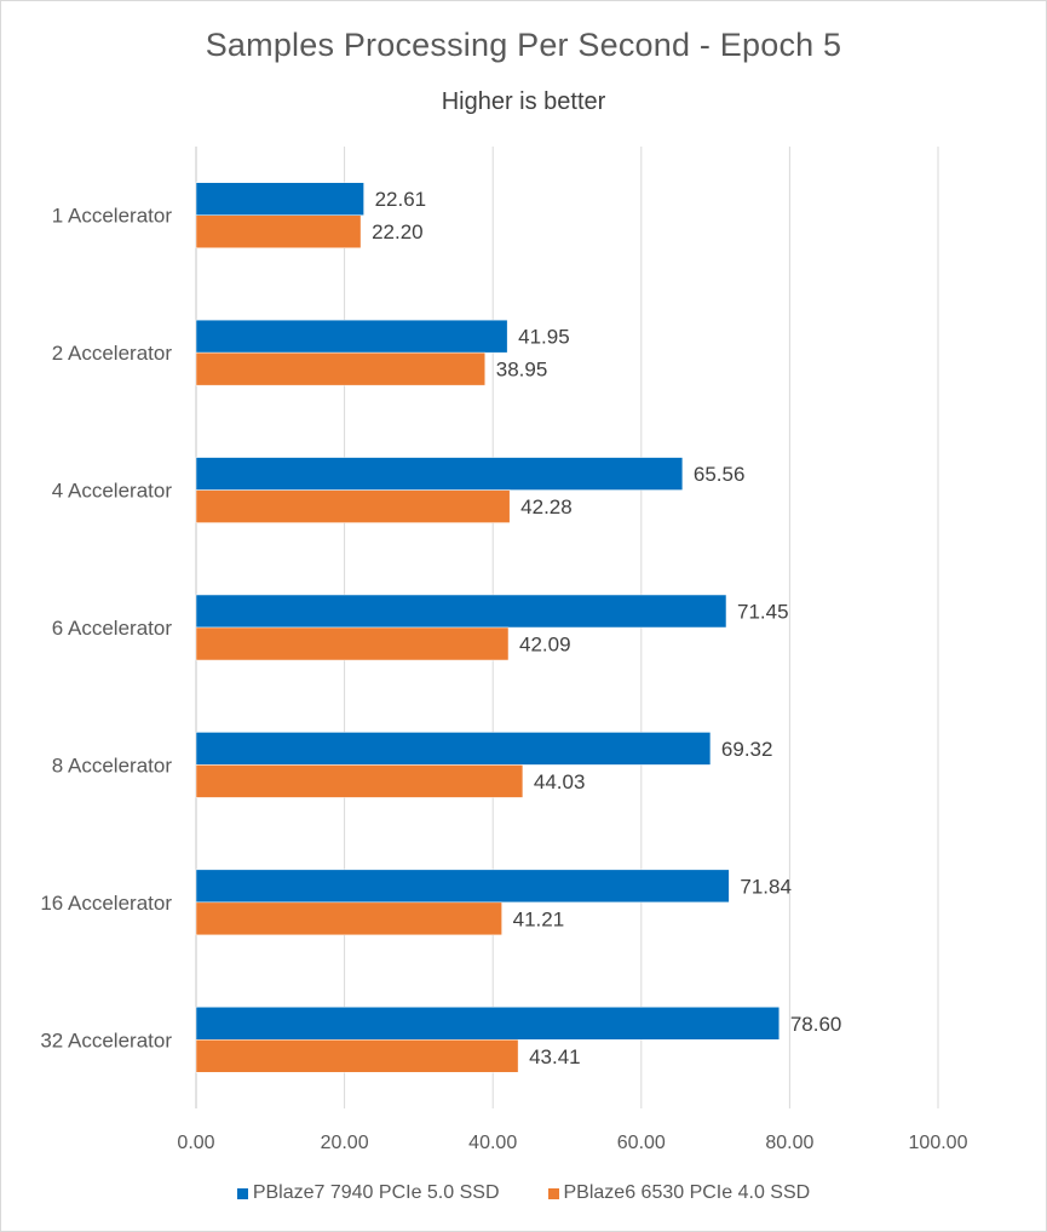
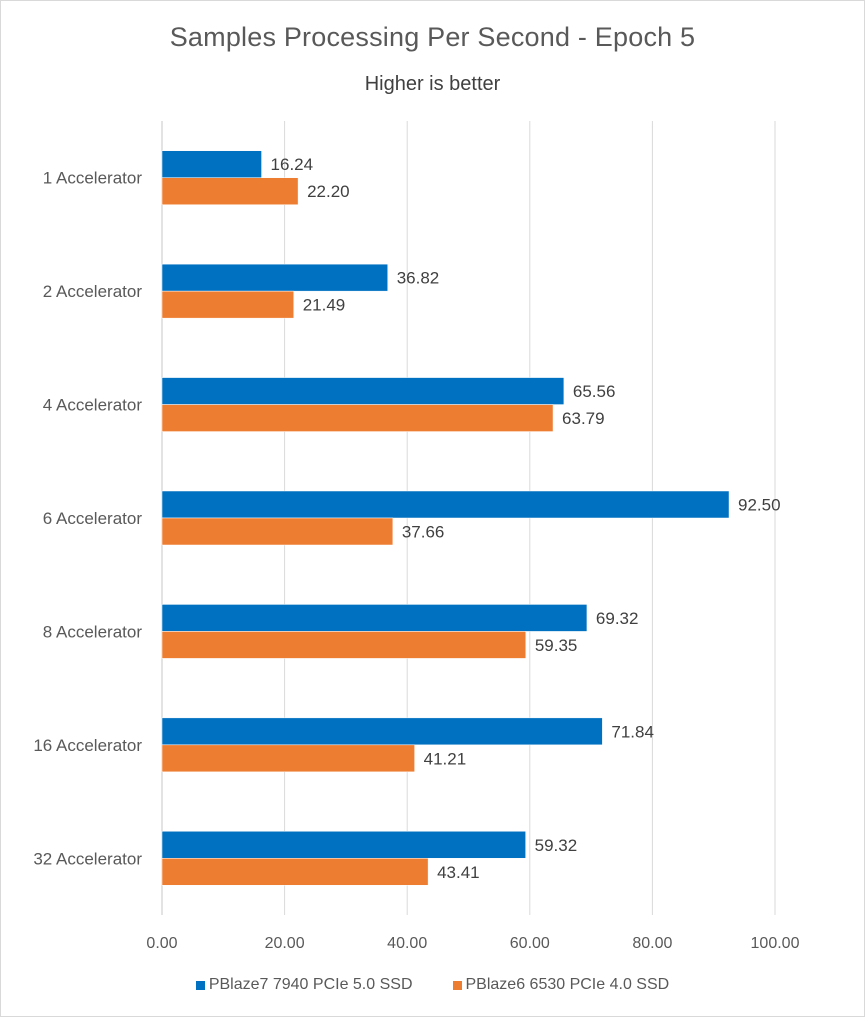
PBlaze7 7940 PCIe 5.0 SSD/1 Accelerator: 22.61 -> 16.24
PBlaze7 7940 PCIe 5.0 SSD/2 Accelerator: 41.95 -> 36.82
PBlaze6 6530 PCIe 4.0 SSD/2 Accelerator: 38.95 -> 21.49
PBlaze6 6530 PCIe 4.0 SSD/4 Accelerator: 42.28 -> 63.79
PBlaze7 7940 PCIe 5.0 SSD/6 Accelerator: 71.45 -> 92.50
PBlaze6 6530 PCIe 4.0 SSD/6 Accelerator: 42.09 -> 37.66
PBlaze6 6530 PCIe 4.0 SSD/8 Accelerator: 44.03 -> 59.35
PBlaze7 7940 PCIe 5.0 SSD/32 Accelerator: 78.60 -> 59.32
